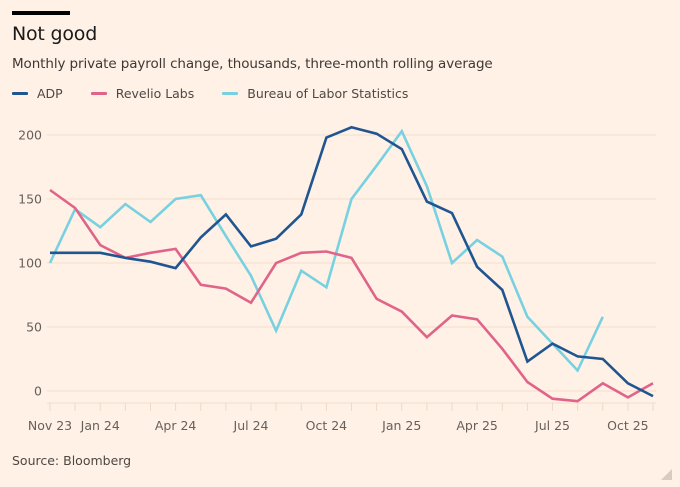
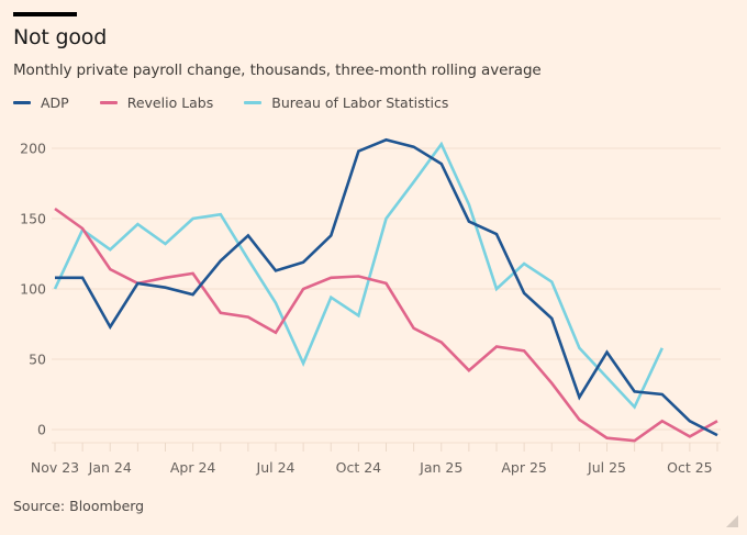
ADP/Jan 24: 108 -> 73
ADP/Jul 25: 37 -> 55
